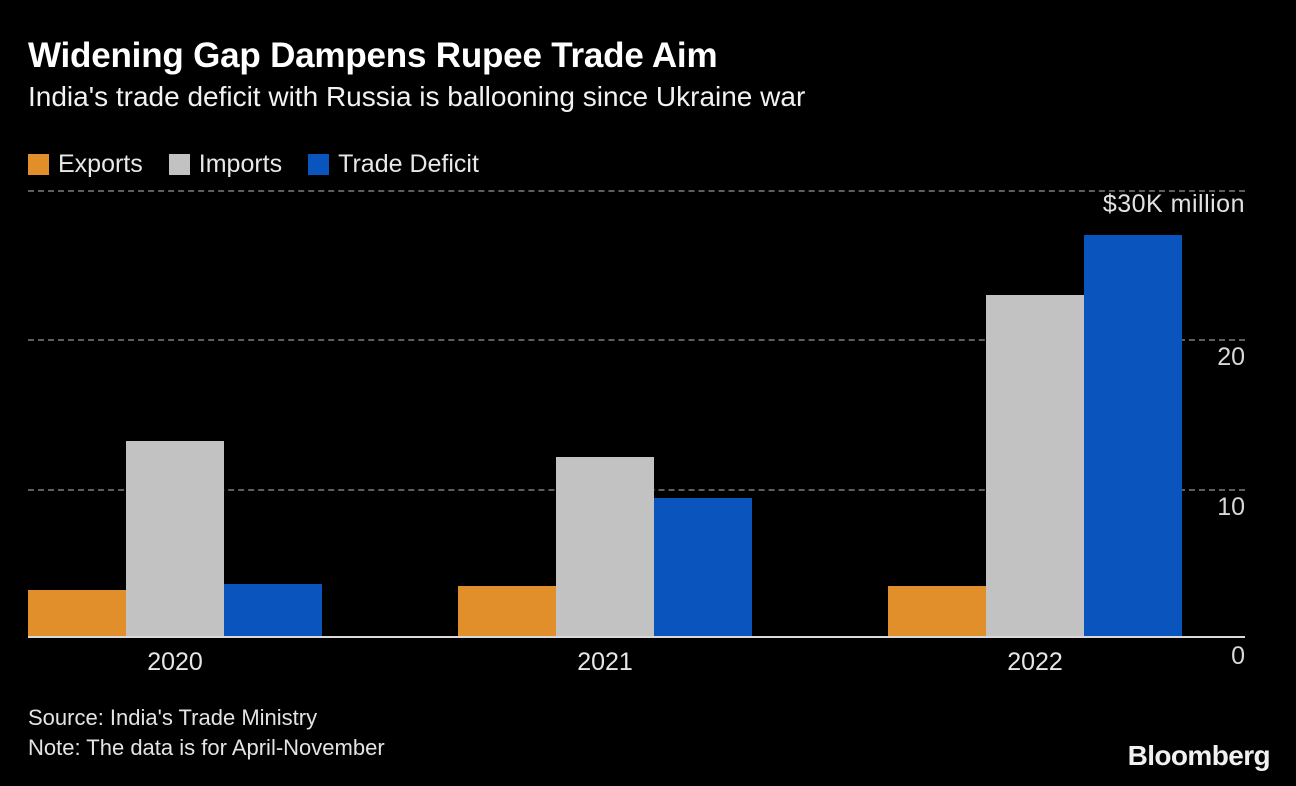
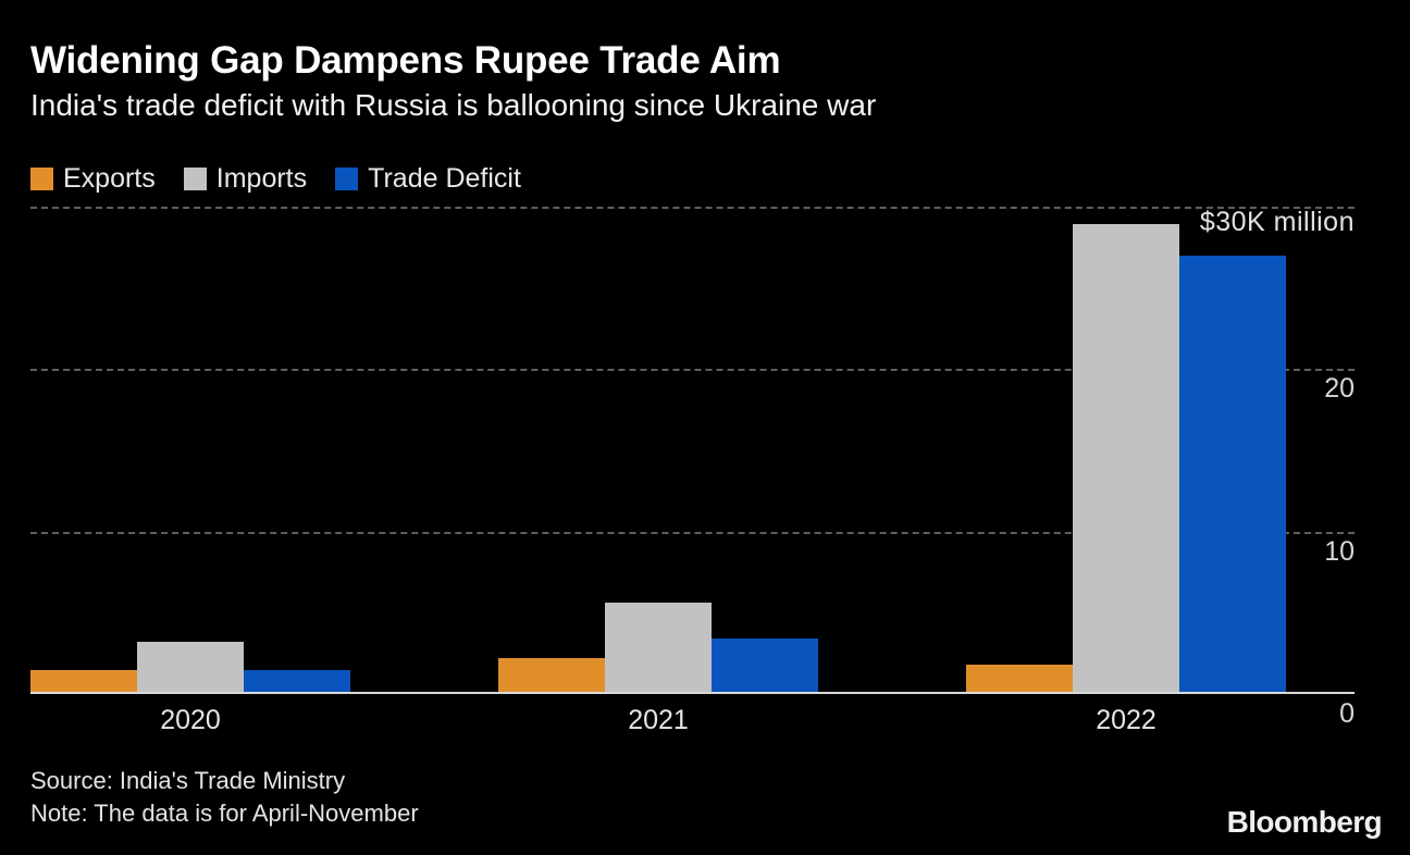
Exports/2020: 3.2 -> 1.5
Imports/2020: 13.2 -> 3.2
Trade Deficit/2020: 3.6 -> 1.5
Exports/2021: 3.5 -> 2.2
Imports/2021: 12.1 -> 5.6
Trade Deficit/2021: 9.4 -> 3.4
Exports/2022: 3.5 -> 1.8
Imports/2022: 23.0 -> 28.9
